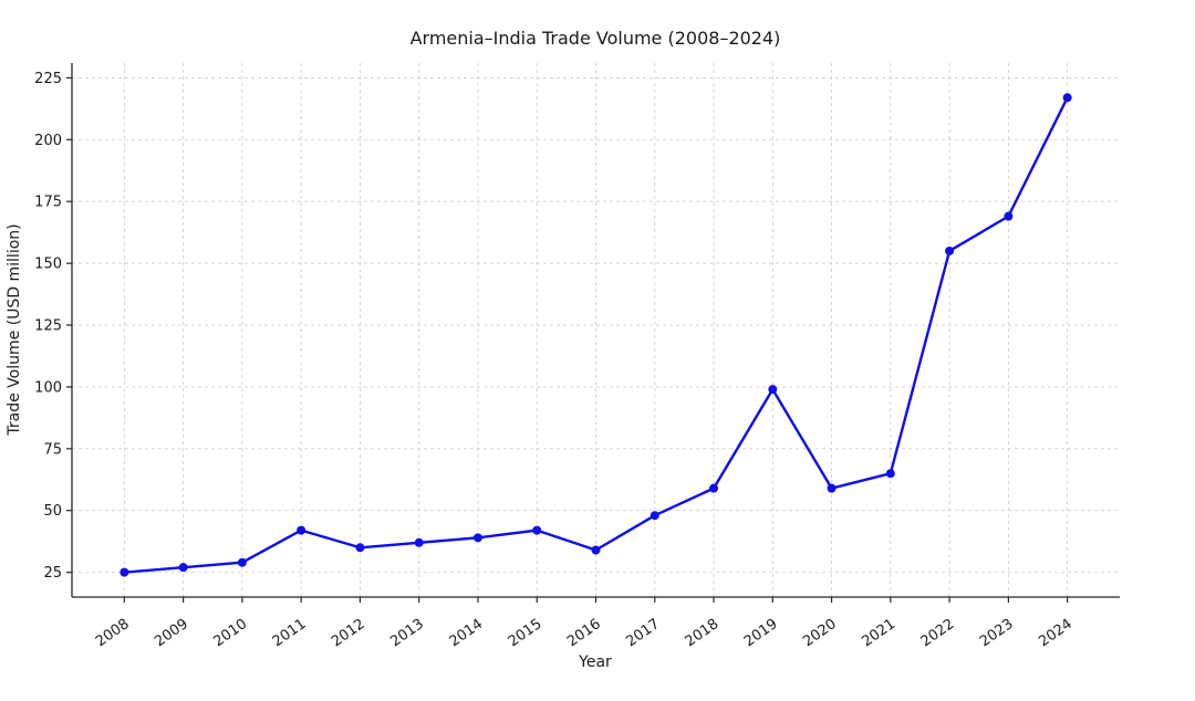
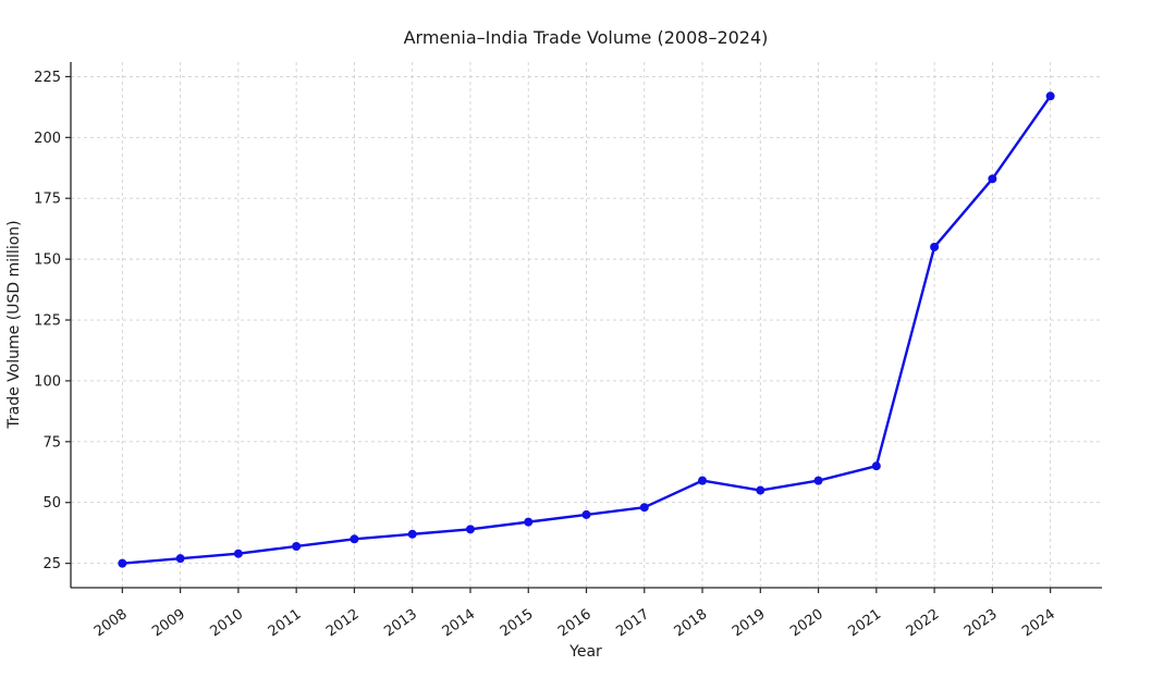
2011: 42 -> 32
2016: 34 -> 45
2019: 99 -> 55
2023: 169 -> 183
